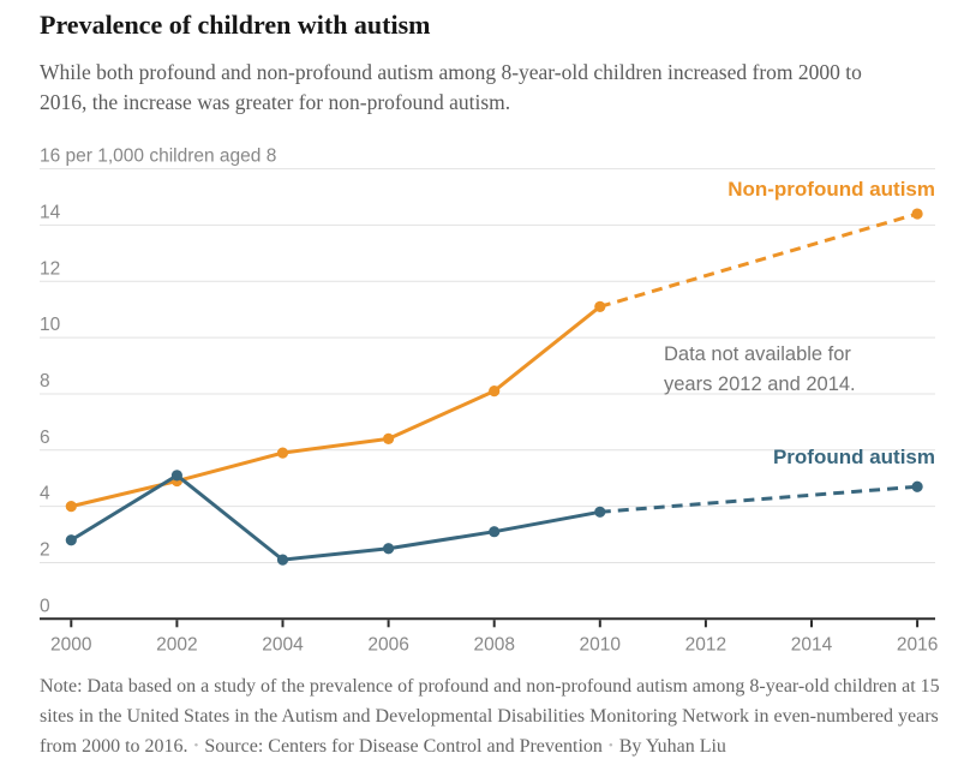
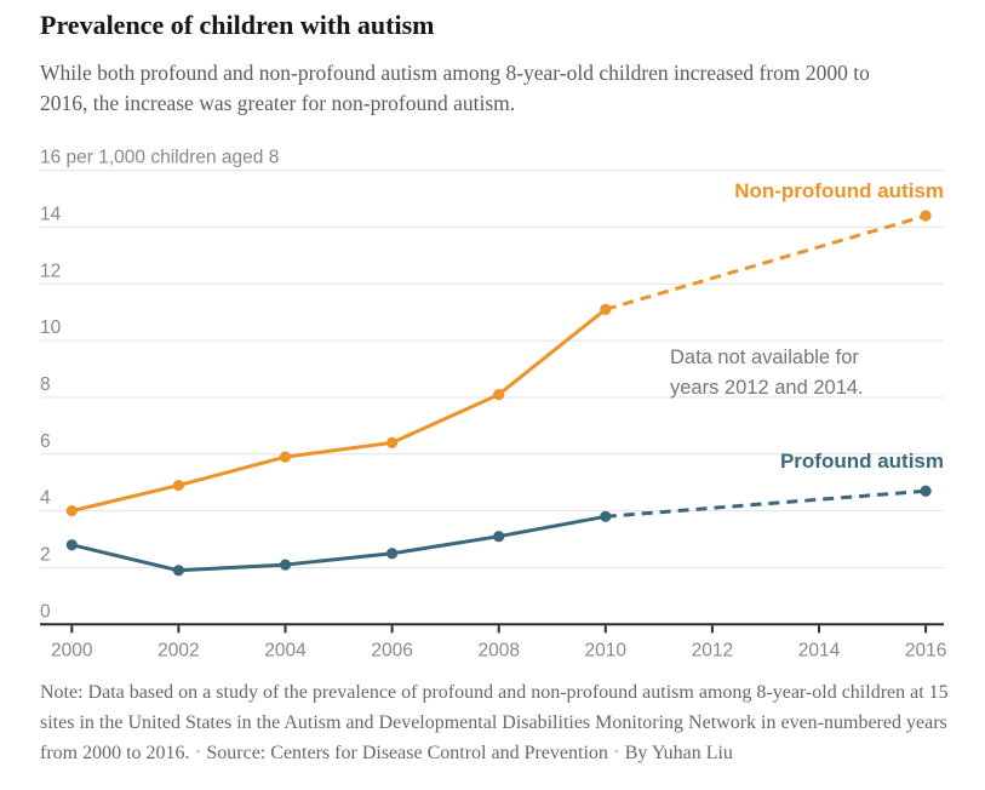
Profound autism/2002: 5.1 -> 1.9
